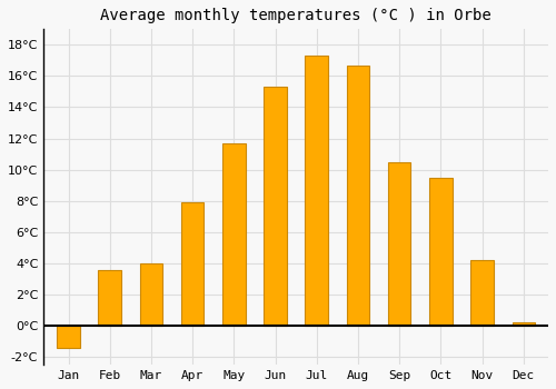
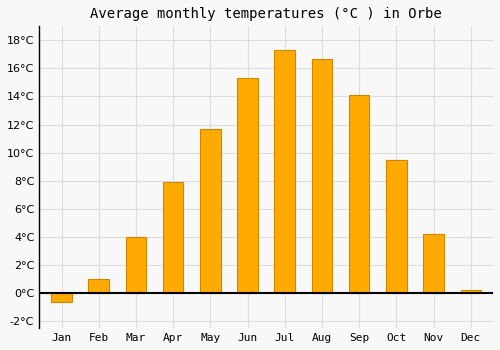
Jan: -1.4°C -> -0.6°C
Feb: 3.6°C -> 1.0°C
Sep: 10.5°C -> 14.1°C
